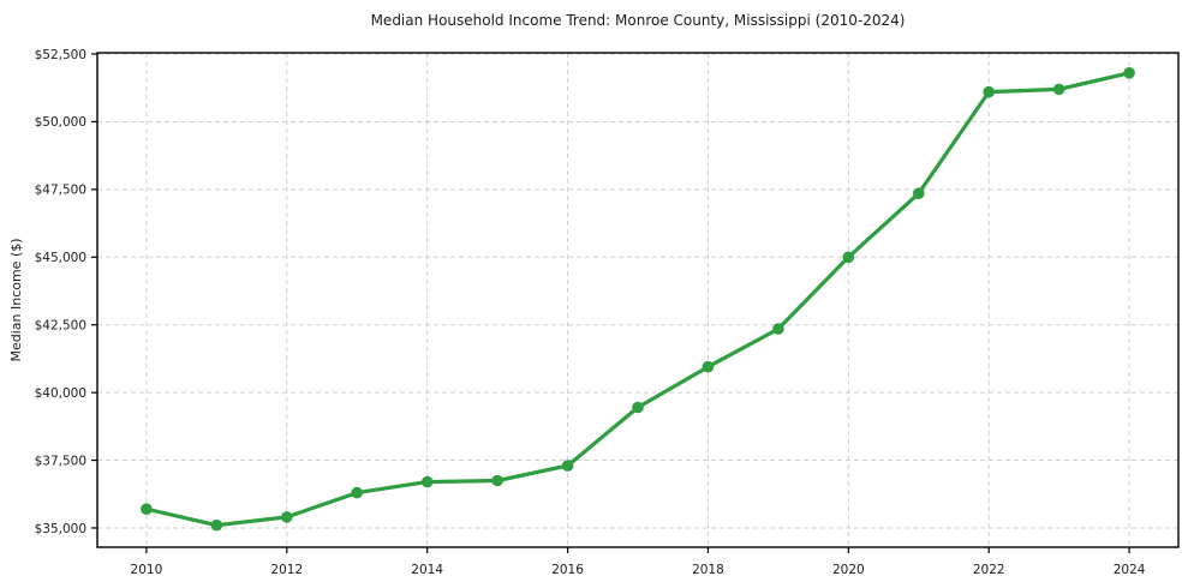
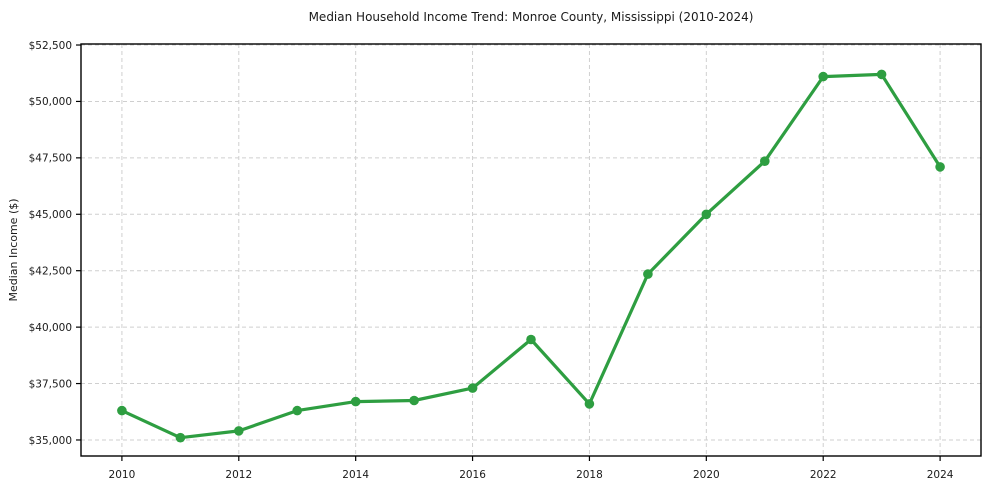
2010: $35700 -> $36300
2018: $41000 -> $36600
2024: $51800 -> $47100
